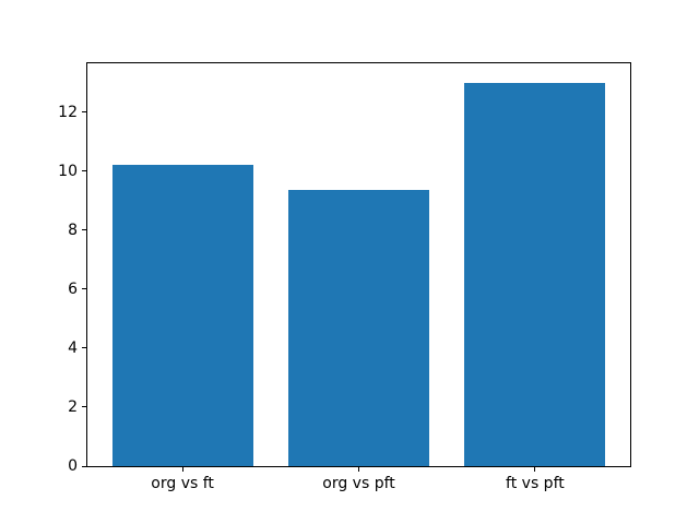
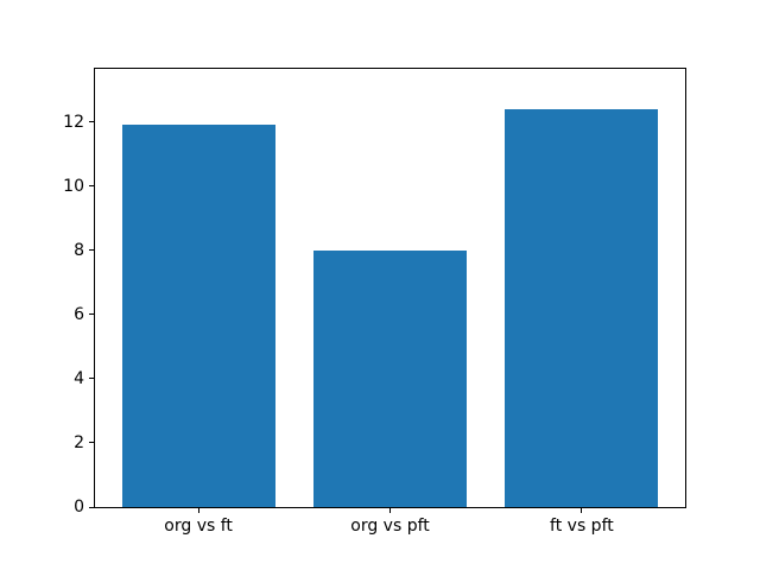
org vs ft: 10.2 -> 11.9
org vs pft: 9.3 -> 8.0
ft vs pft: 13.0 -> 12.4
